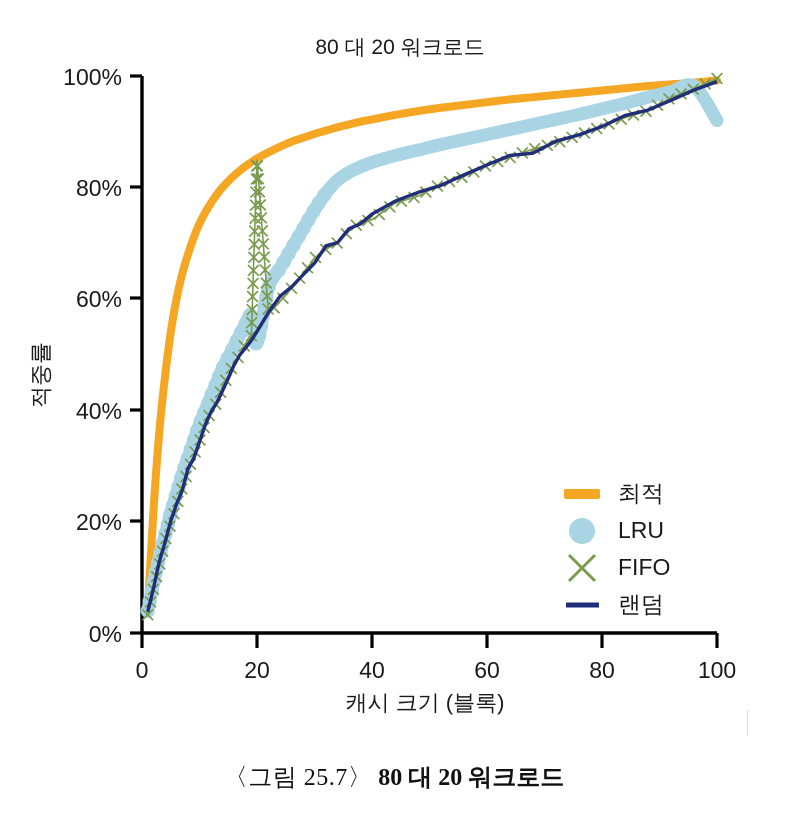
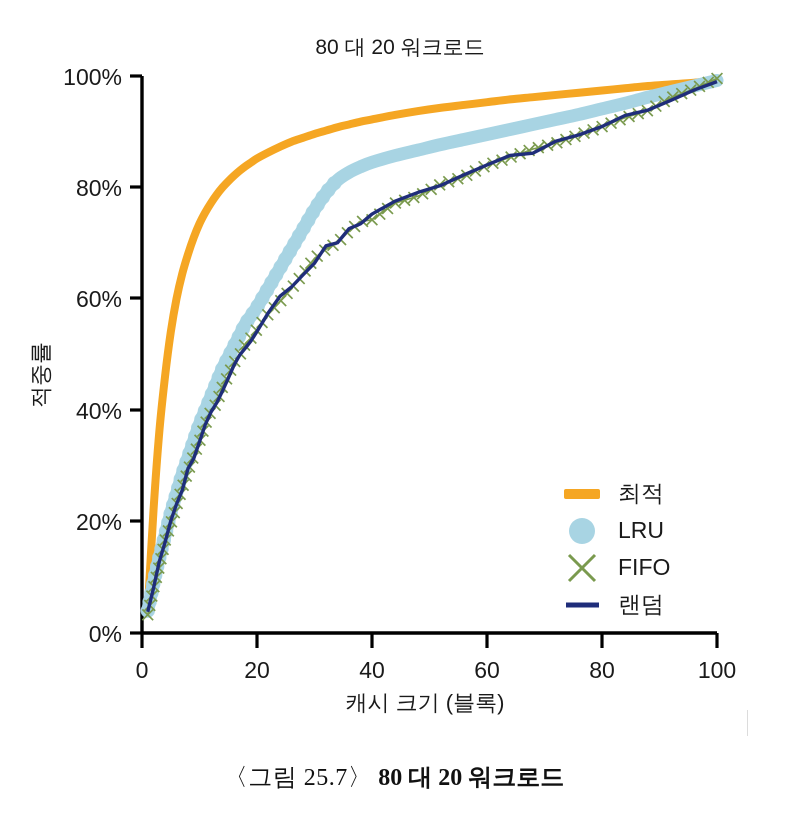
LRU/20: 52% -> 58%
FIFO/20: 85% -> 54%
LRU/100: 92% -> 99%
